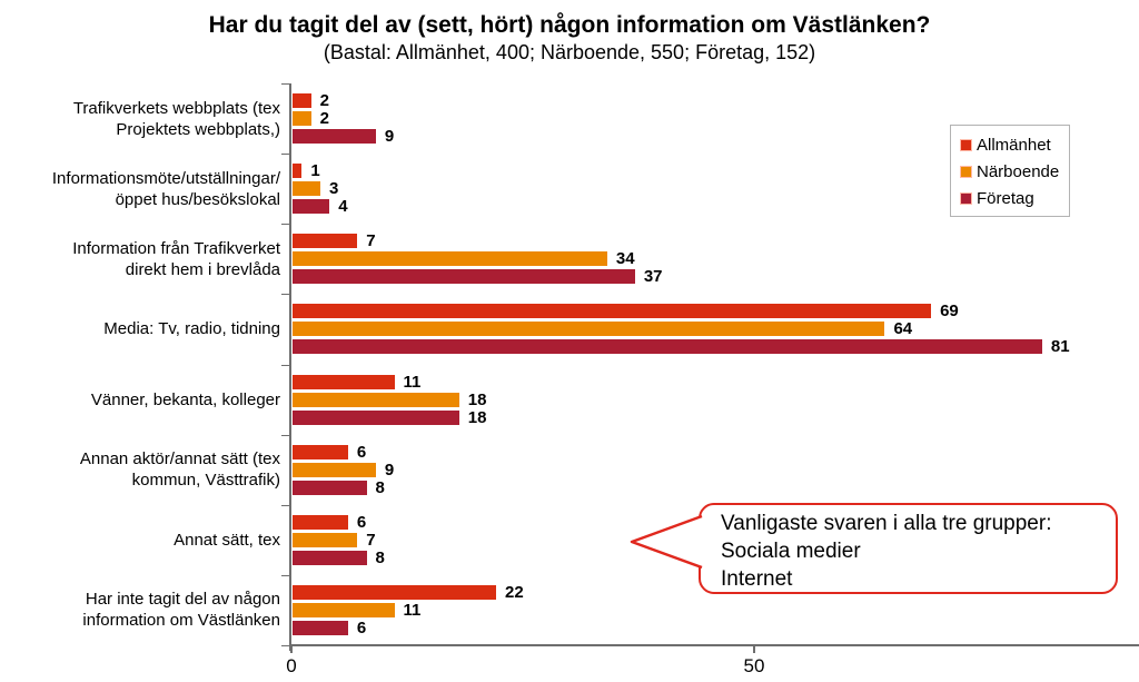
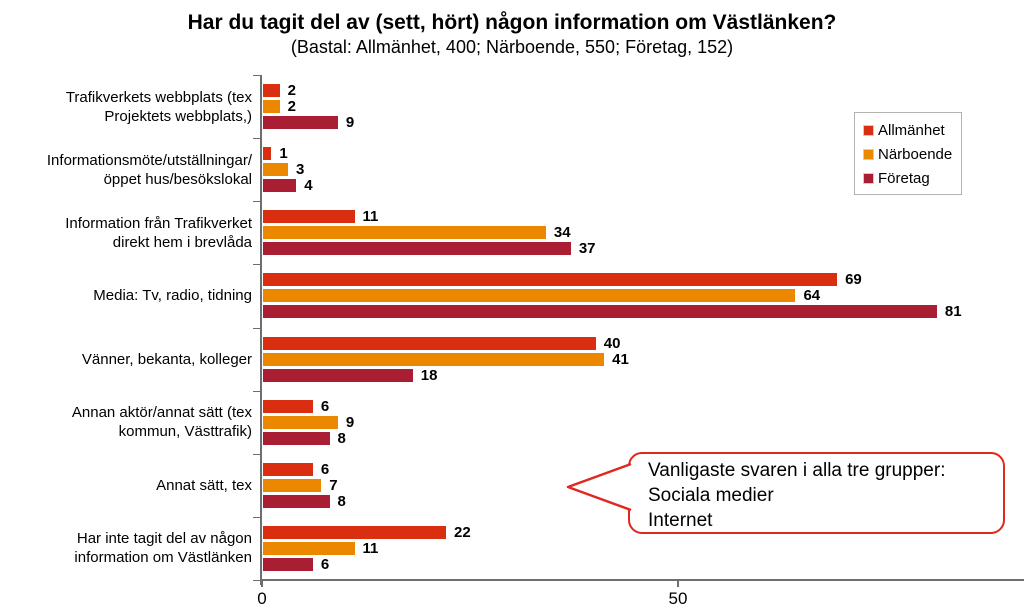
Allmänhet/Information från Trafikverket direkt hem i brevlåda: 7 -> 11
Allmänhet/Vänner, bekanta, kolleger: 11 -> 40
Närboende/Vänner, bekanta, kolleger: 18 -> 41
